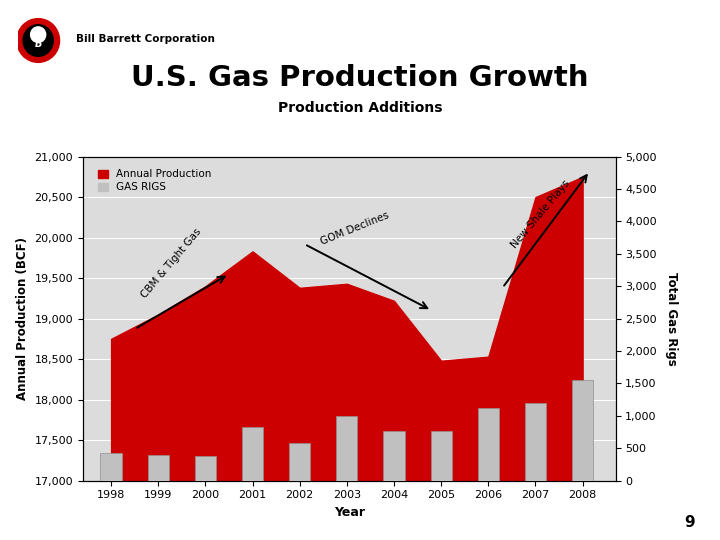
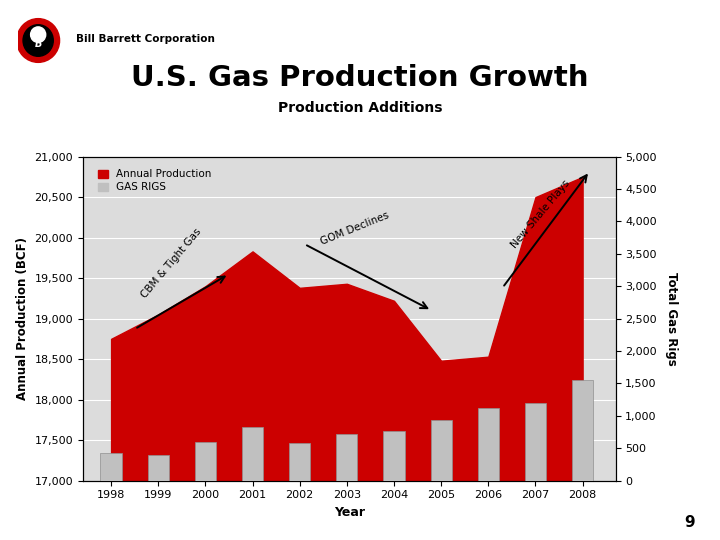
GAS RIGS/2000: 380 -> 600
GAS RIGS/2003: 1,000 -> 720
GAS RIGS/2005: 760 -> 940
